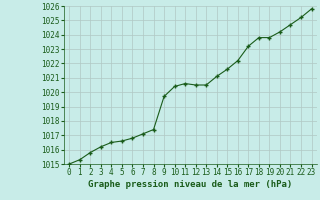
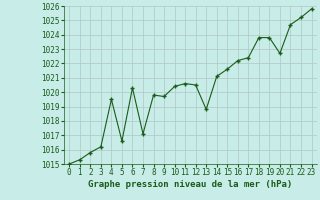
4: 1016.5 -> 1019.5
6: 1016.8 -> 1020.3
8: 1017.4 -> 1019.8
13: 1020.5 -> 1018.8
17: 1023.2 -> 1022.4
20: 1024.2 -> 1022.7
